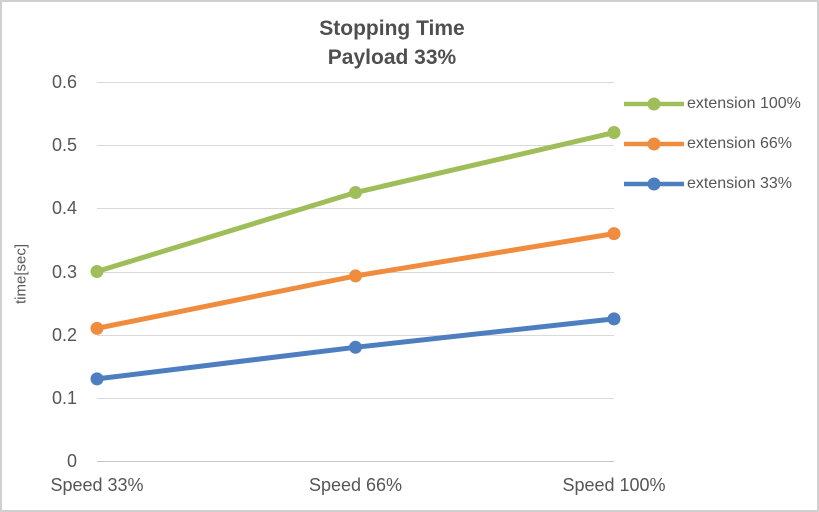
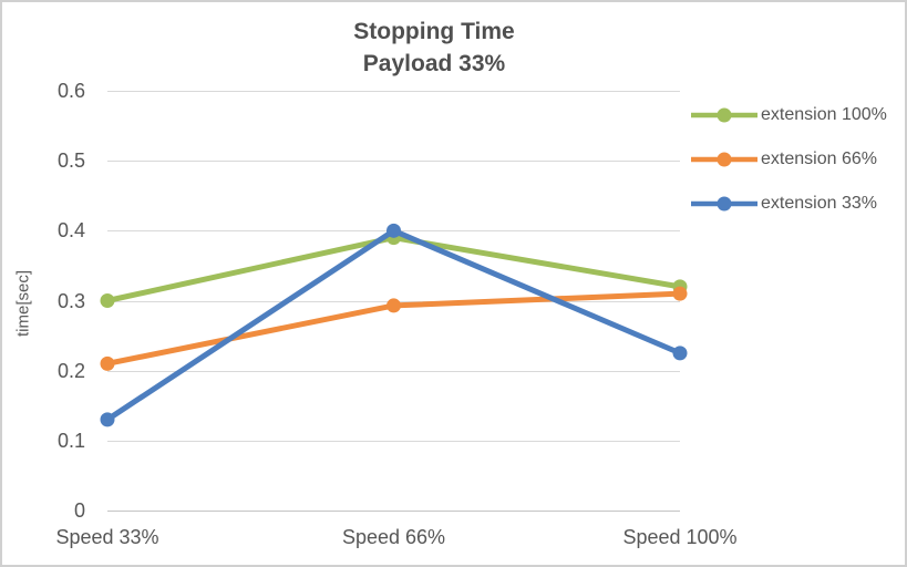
extension 100%/Speed 66%: 0.42 -> 0.39
extension 33%/Speed 66%: 0.18 -> 0.40
extension 100%/Speed 100%: 0.52 -> 0.32
extension 66%/Speed 100%: 0.36 -> 0.31
